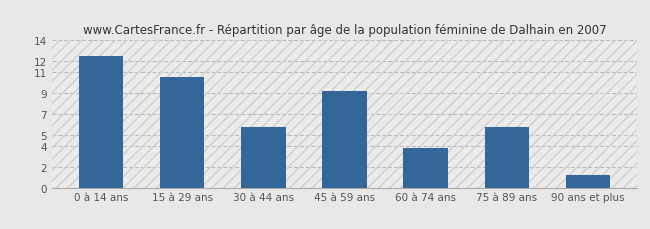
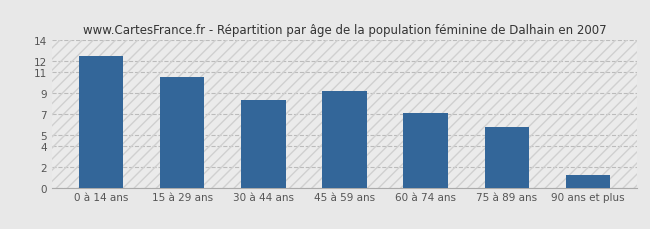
30 à 44 ans: 5.8 -> 8.3
60 à 74 ans: 3.8 -> 7.1
